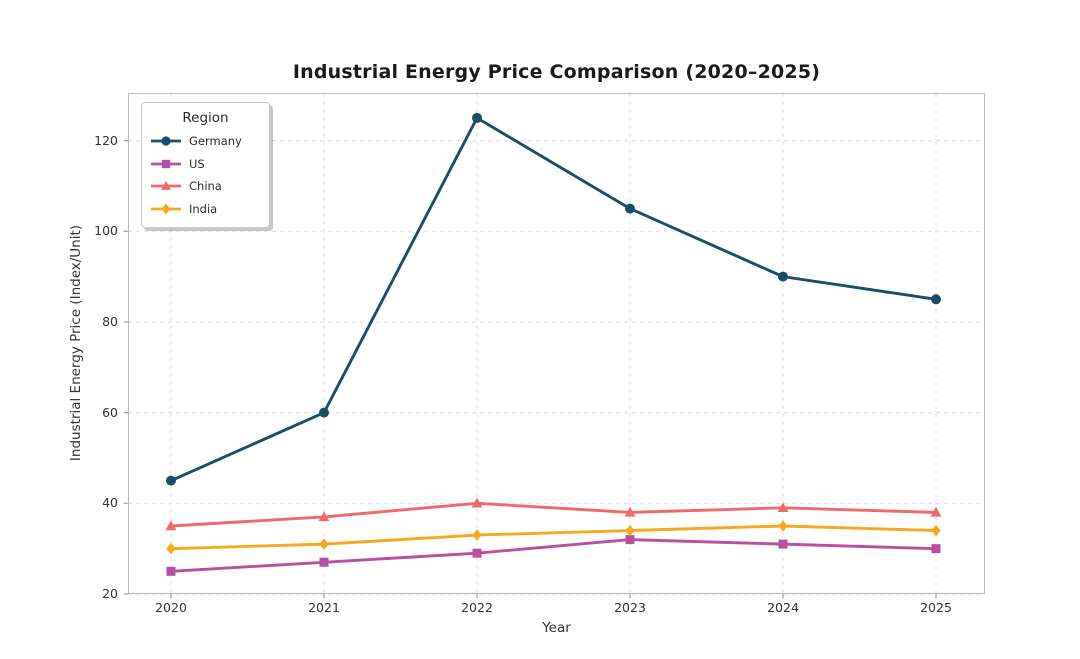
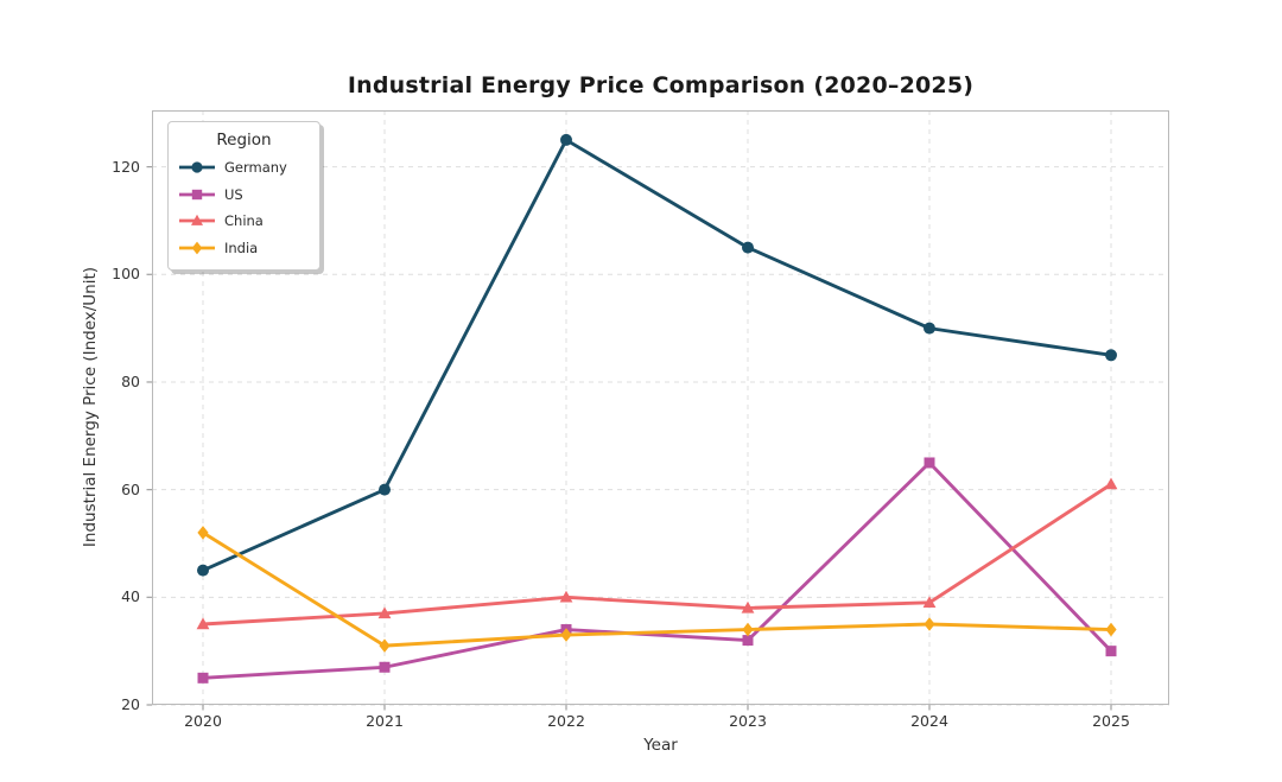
India/2020: 30 -> 52
US/2022: 29 -> 34
US/2024: 31 -> 65
China/2025: 38 -> 61
